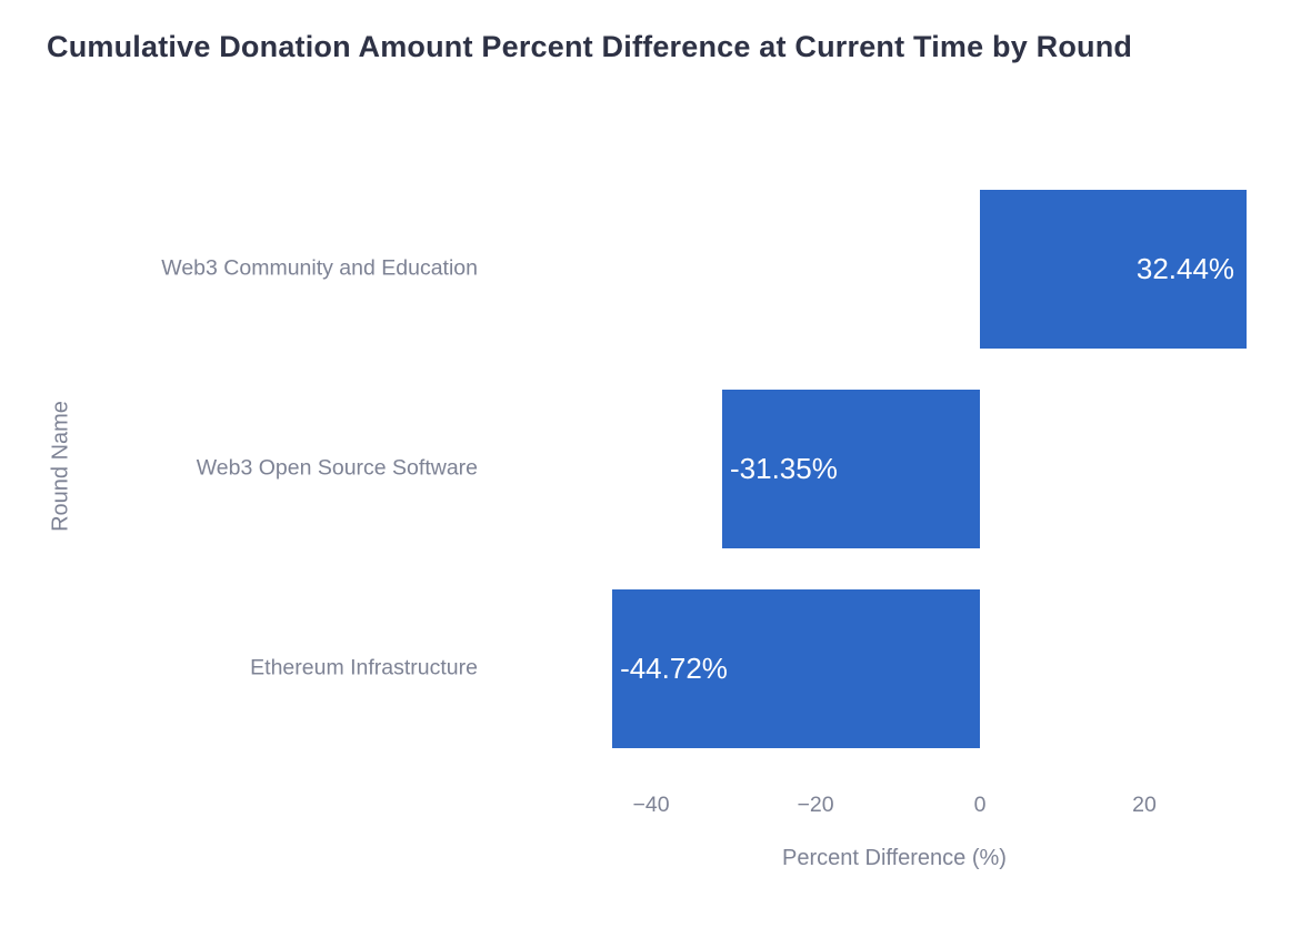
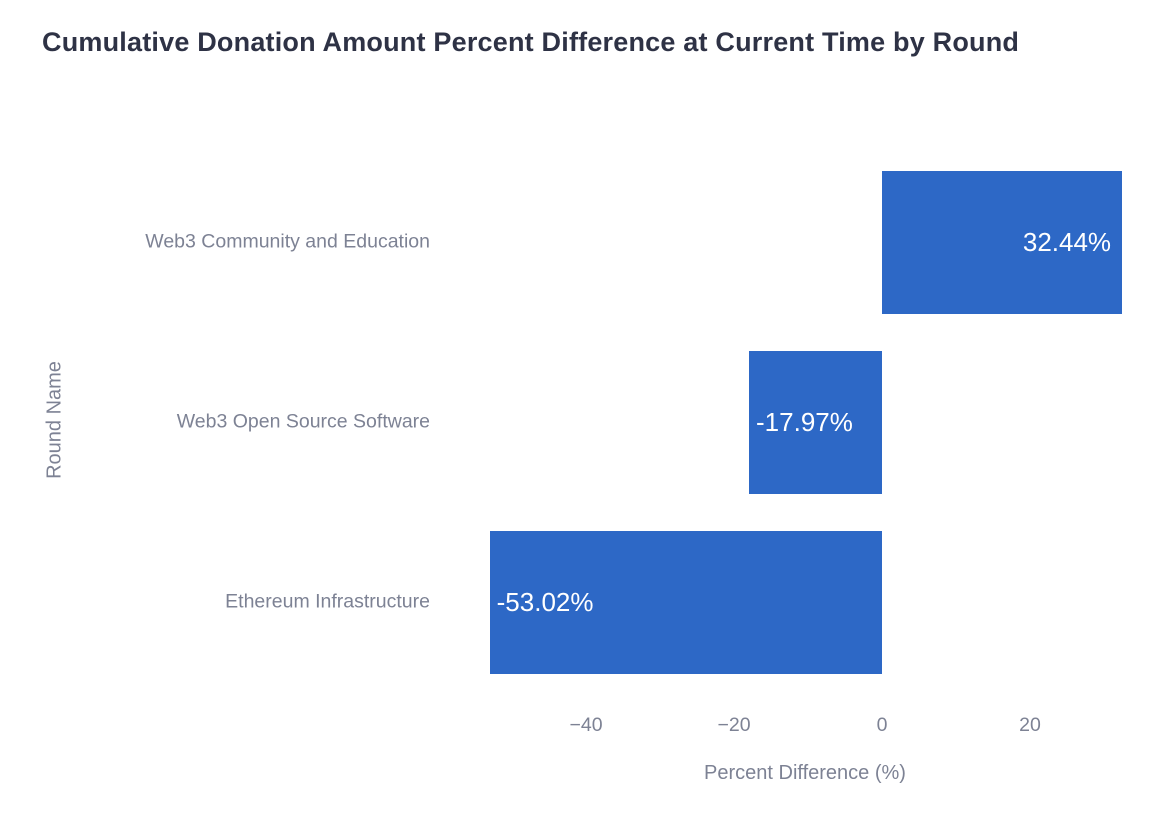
Web3 Open Source Software: -31.35% -> -17.97%
Ethereum Infrastructure: -44.72% -> -53.02%
